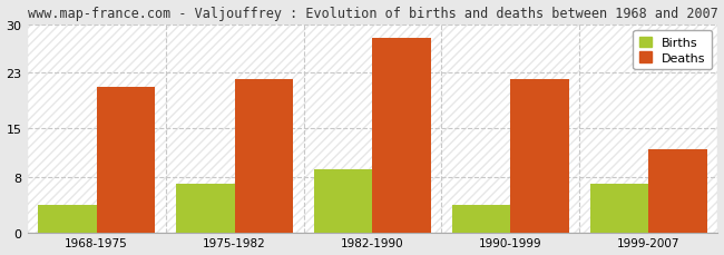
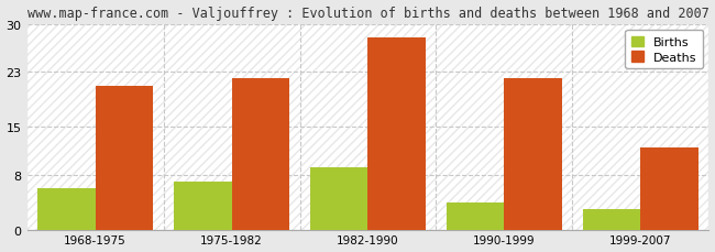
Births/1968-1975: 4 -> 6
Births/1999-2007: 7 -> 3
